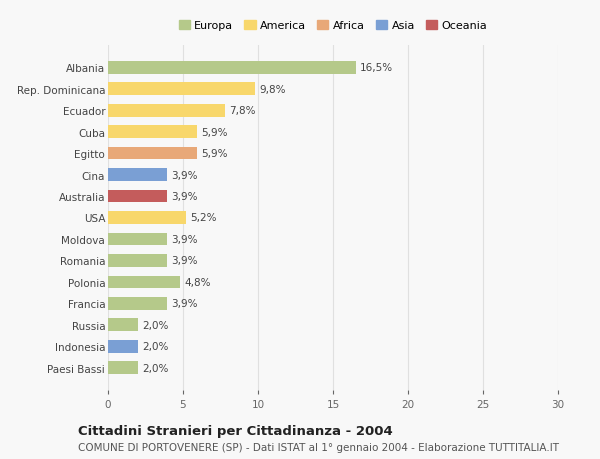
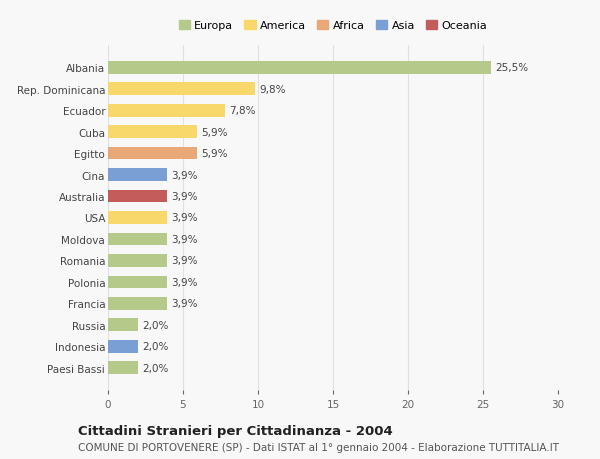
Albania: 16,5% -> 25,5%
USA: 5,2% -> 3,9%
Polonia: 4,8% -> 3,9%
